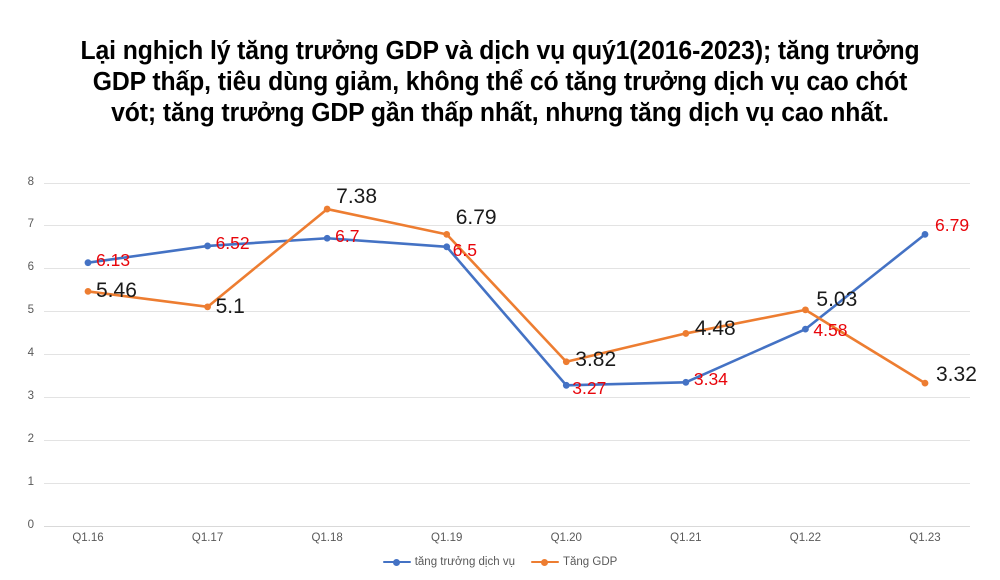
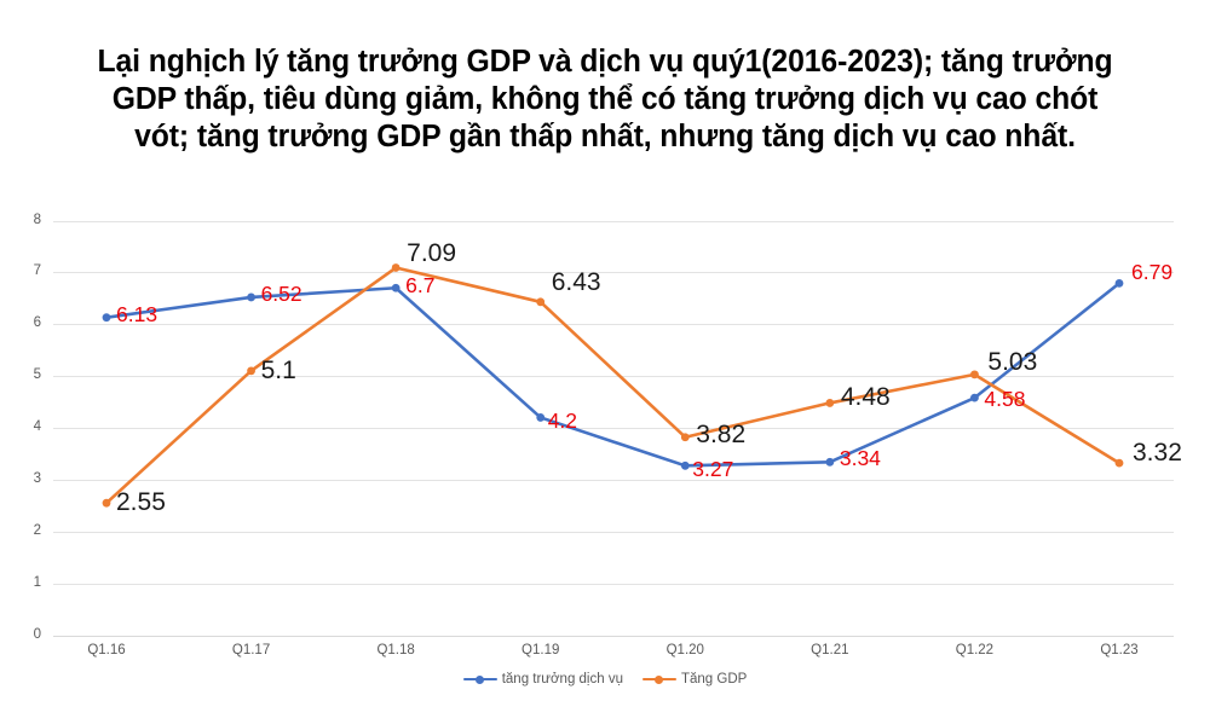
Tăng GDP/Q1.16: 5.46 -> 2.55
Tăng GDP/Q1.18: 7.38 -> 7.09
tăng trưởng dịch vụ/Q1.19: 6.5 -> 4.2
Tăng GDP/Q1.19: 6.79 -> 6.43
